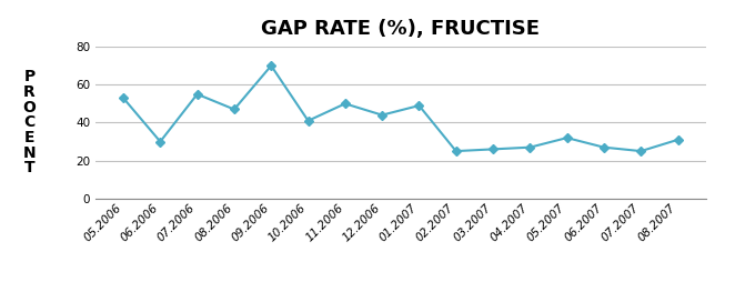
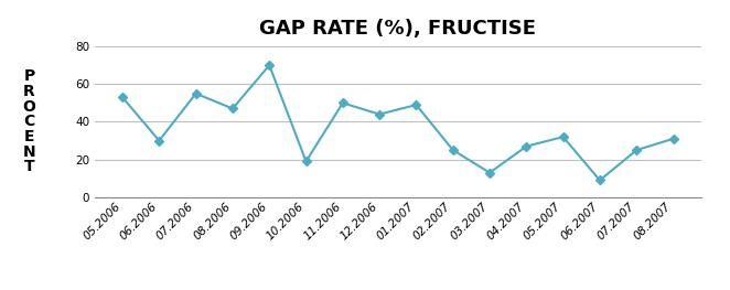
10.2006: 41 -> 19
03.2007: 26 -> 13
06.2007: 27 -> 9
